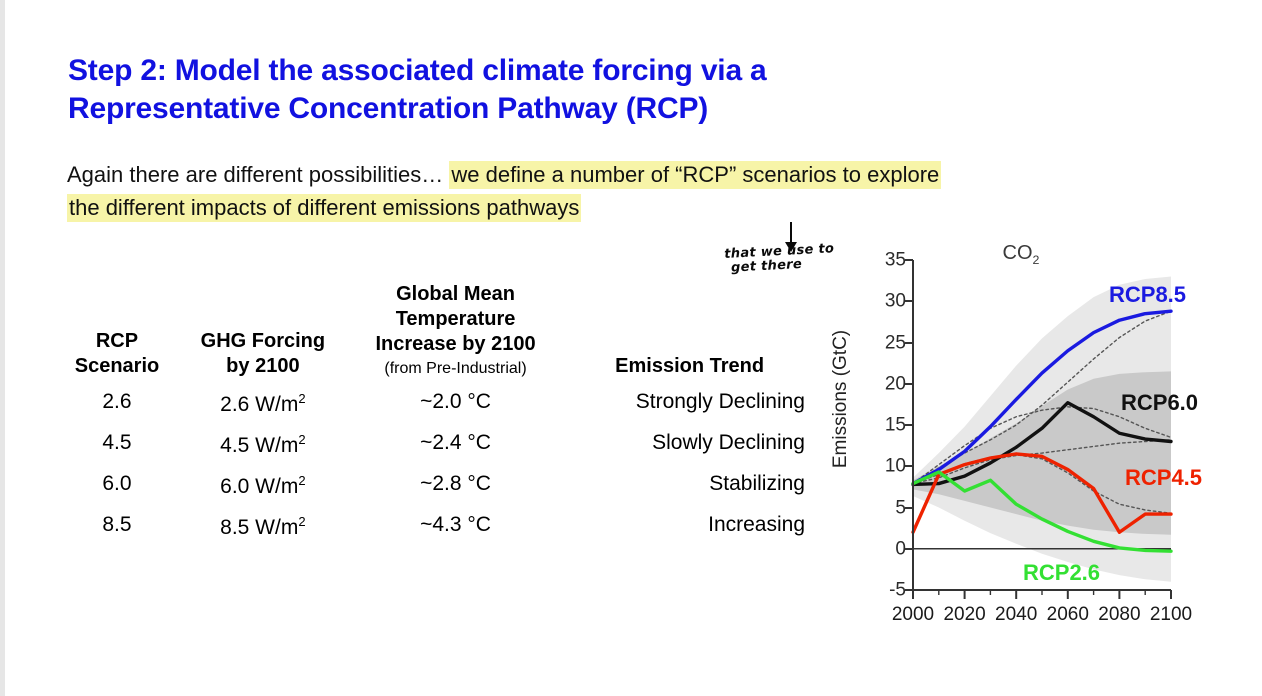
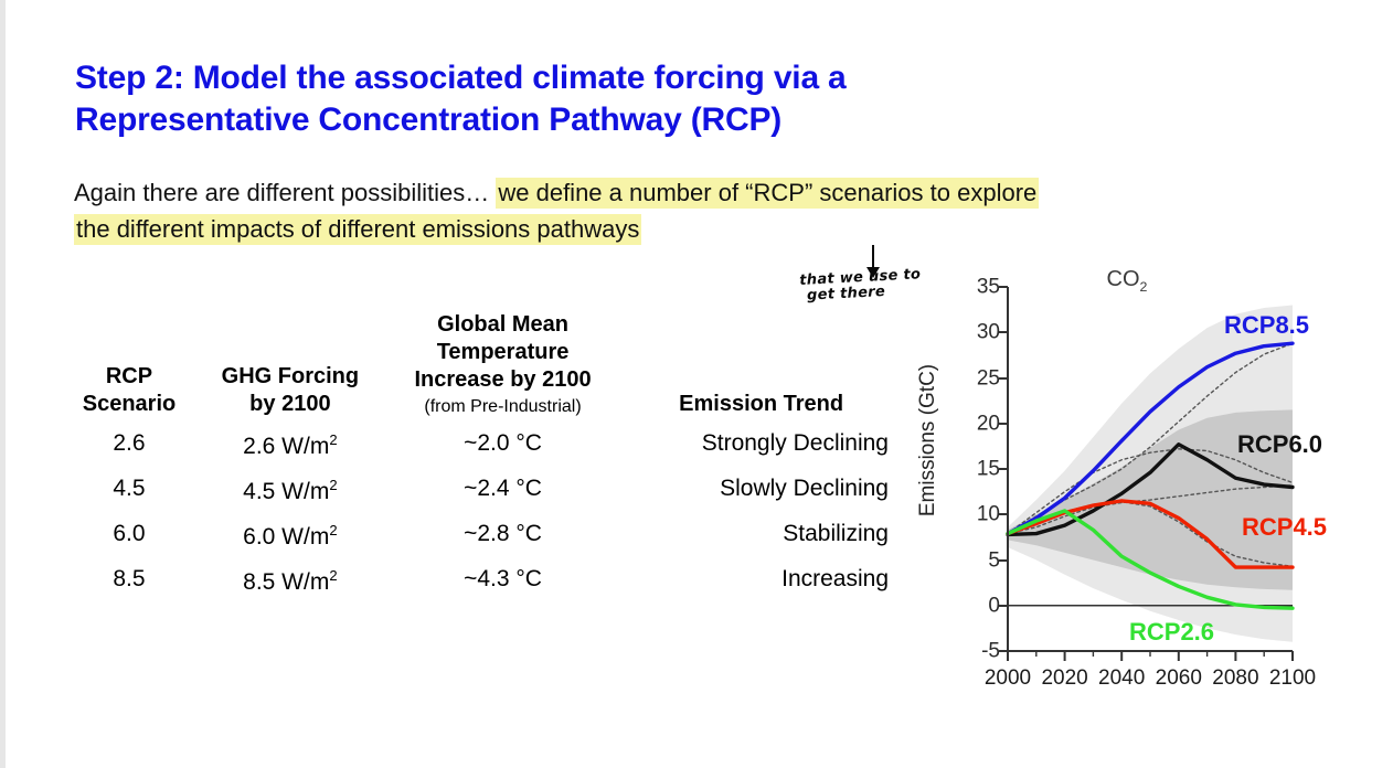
RCP4.5/2000: 2 -> 8
RCP2.6/2020: 7 -> 10
RCP4.5/2080: 2 -> 4
